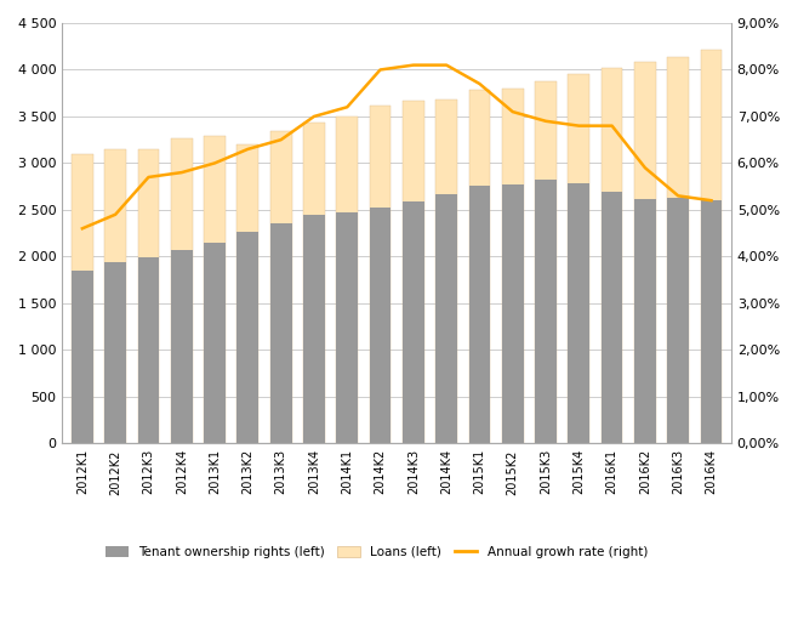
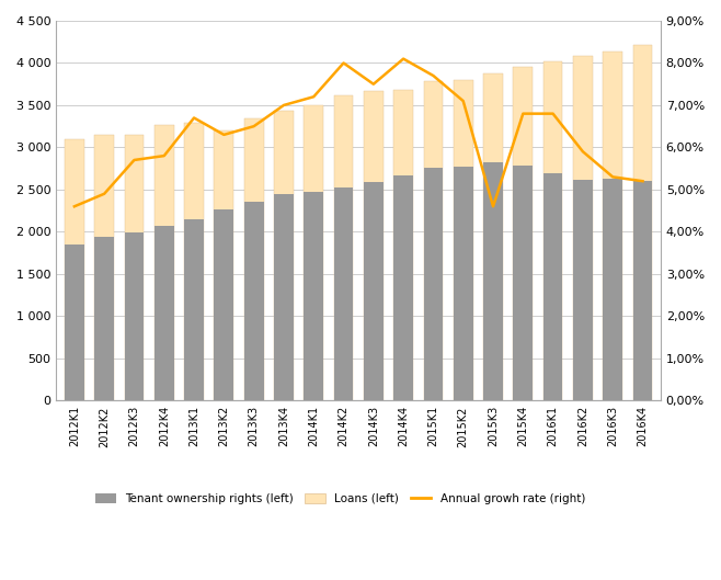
Annual growh rate (right)/2013K1: 6,0% -> 6,7%
Annual growh rate (right)/2014K3: 8,1% -> 7,5%
Annual growh rate (right)/2015K3: 6,9% -> 4,6%
